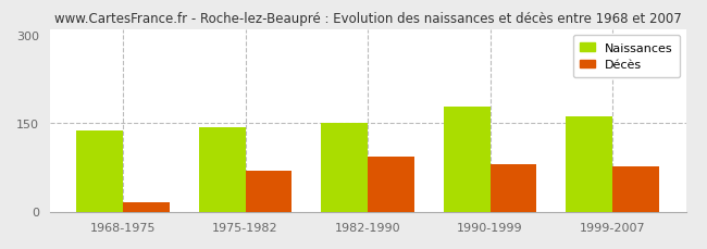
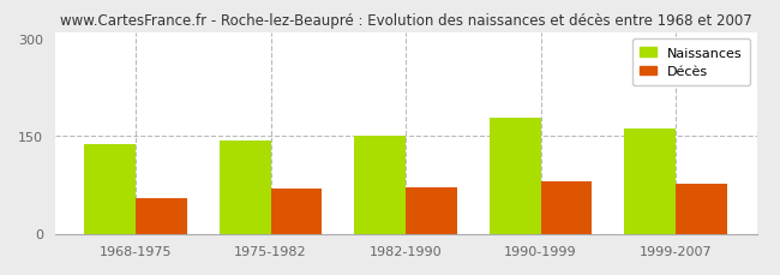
Décès/1968-1975: 16 -> 55
Décès/1982-1990: 94 -> 72
